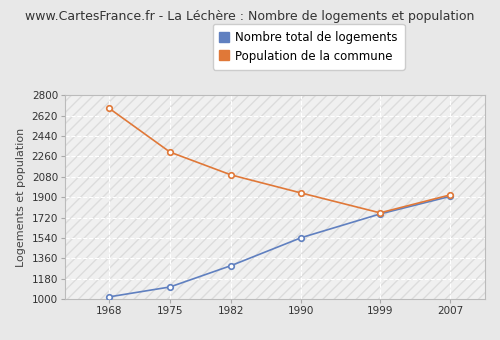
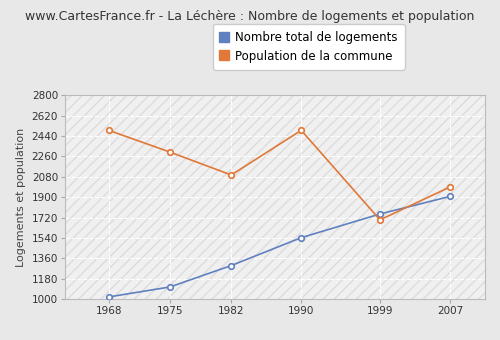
Population de la commune/1968: 2690 -> 2490
Population de la commune/1990: 1940 -> 2490
Population de la commune/1999: 1760 -> 1700
Population de la commune/2007: 1920 -> 1990
